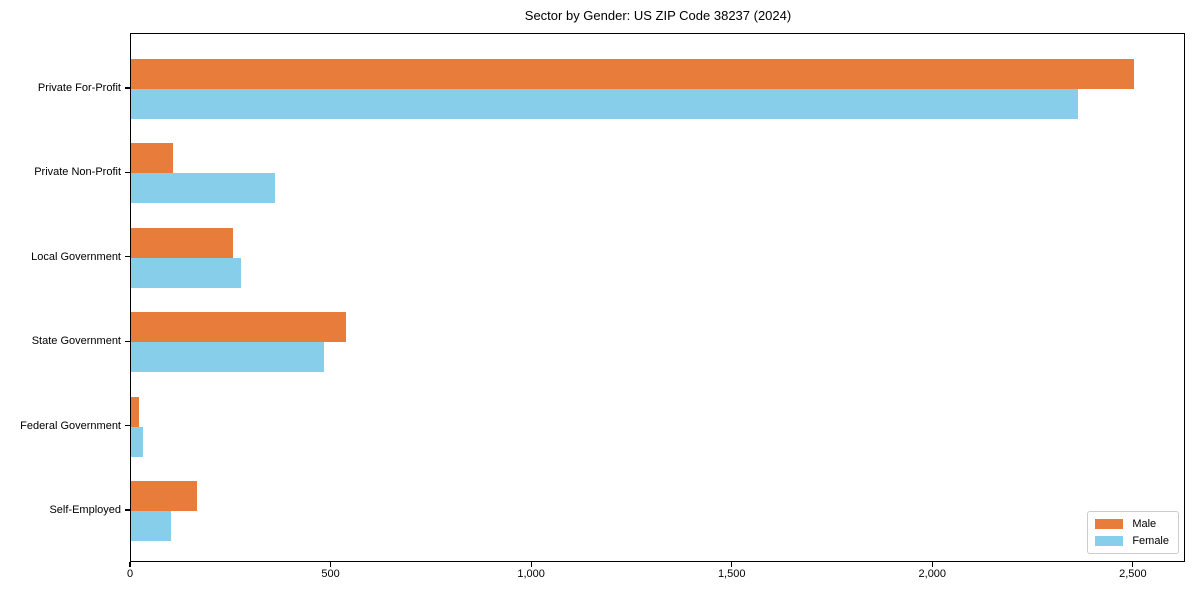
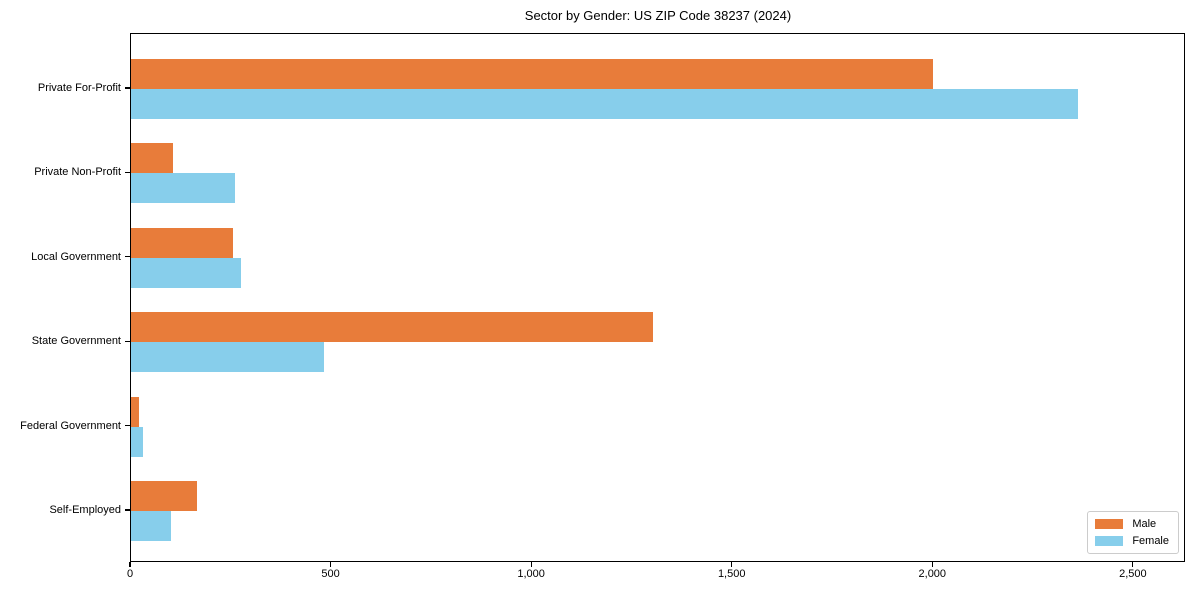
Male/Private For-Profit: 2500 -> 2000
Female/Private Non-Profit: 360 -> 260
Male/State Government: 540 -> 1300
